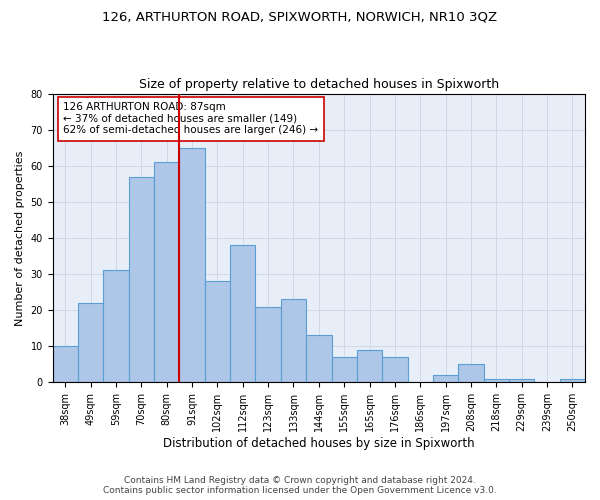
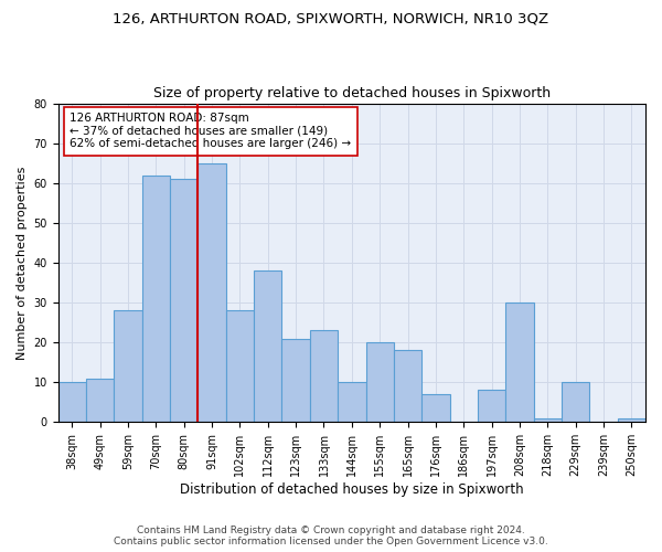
49sqm: 22 -> 11
59sqm: 31 -> 28
70sqm: 57 -> 62
144sqm: 13 -> 10
155sqm: 7 -> 20
165sqm: 9 -> 18
197sqm: 2 -> 8
208sqm: 5 -> 30
229sqm: 1 -> 10
